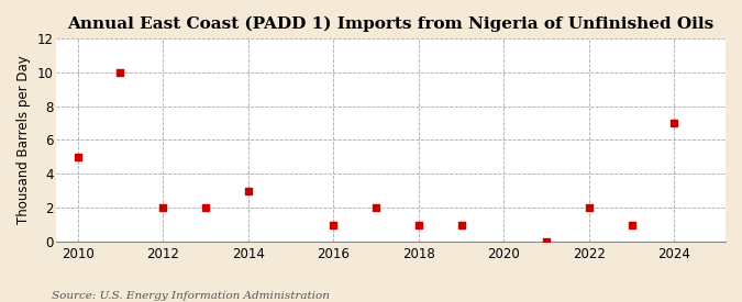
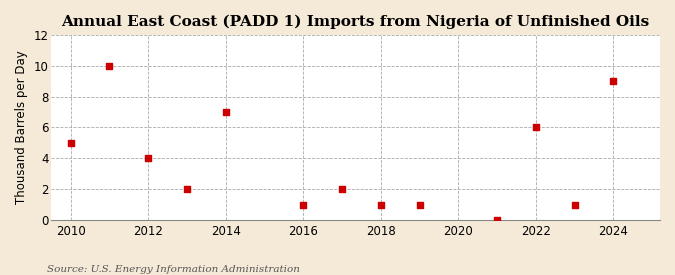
2012: 2 -> 4
2014: 3 -> 7
2022: 2 -> 6
2024: 7 -> 9
